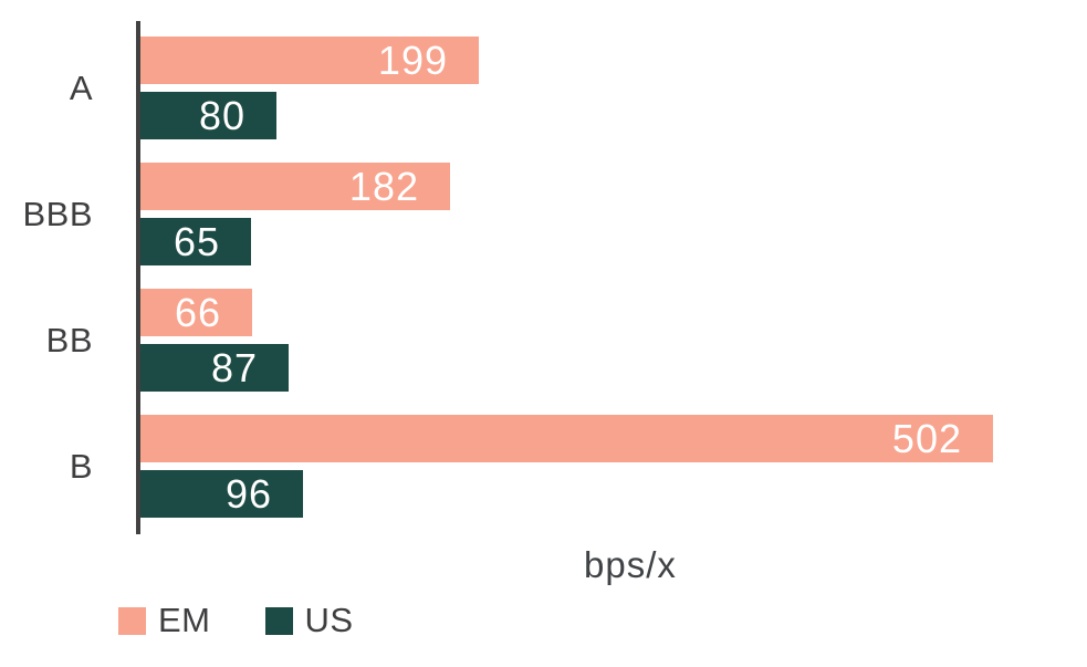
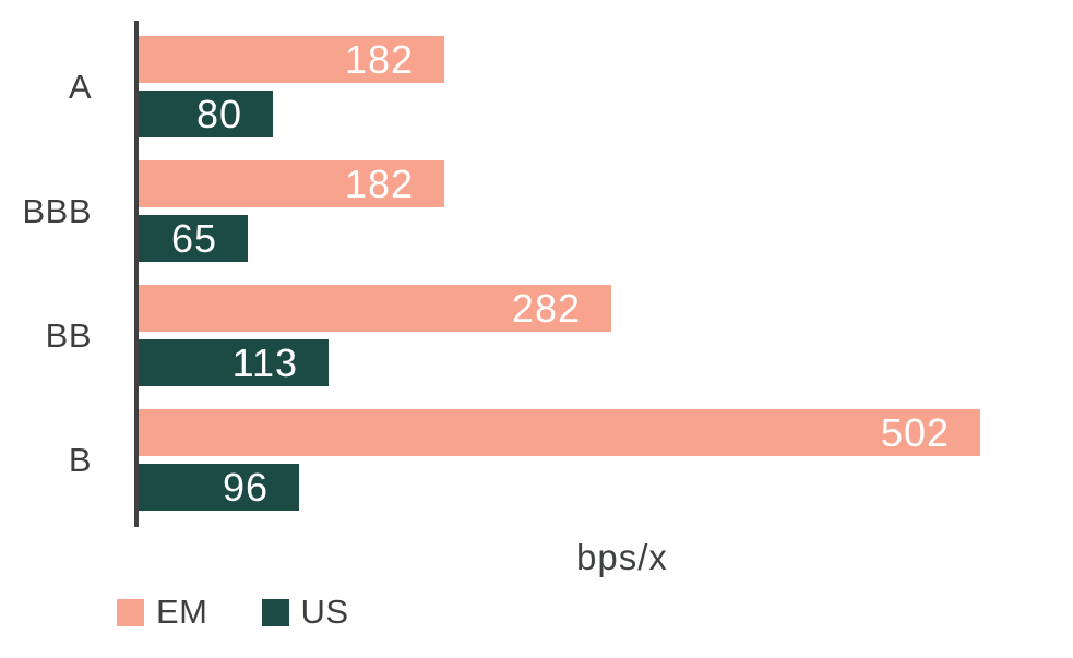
EM/A: 199 -> 182
EM/BB: 66 -> 282
US/BB: 87 -> 113
